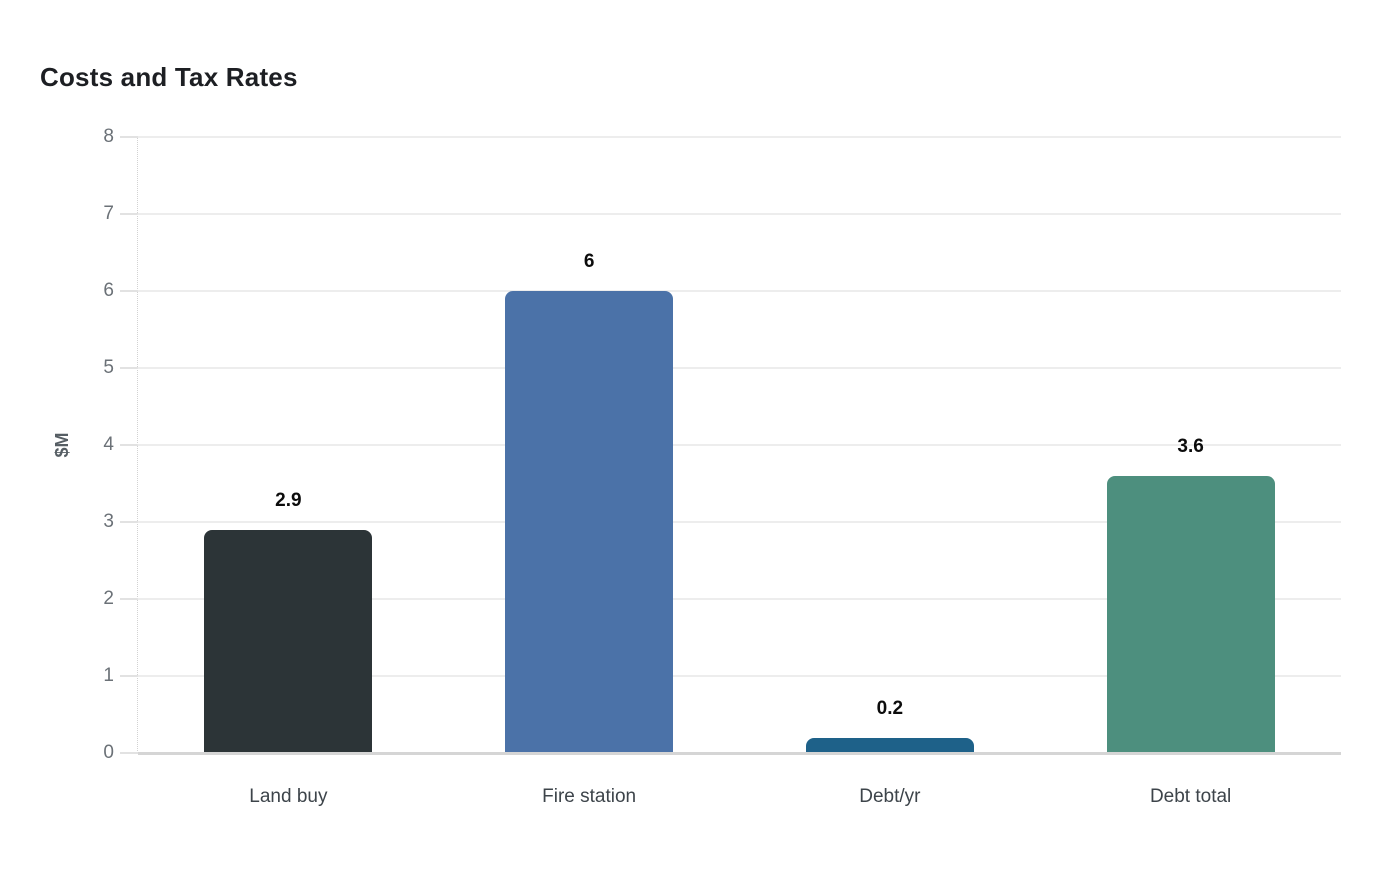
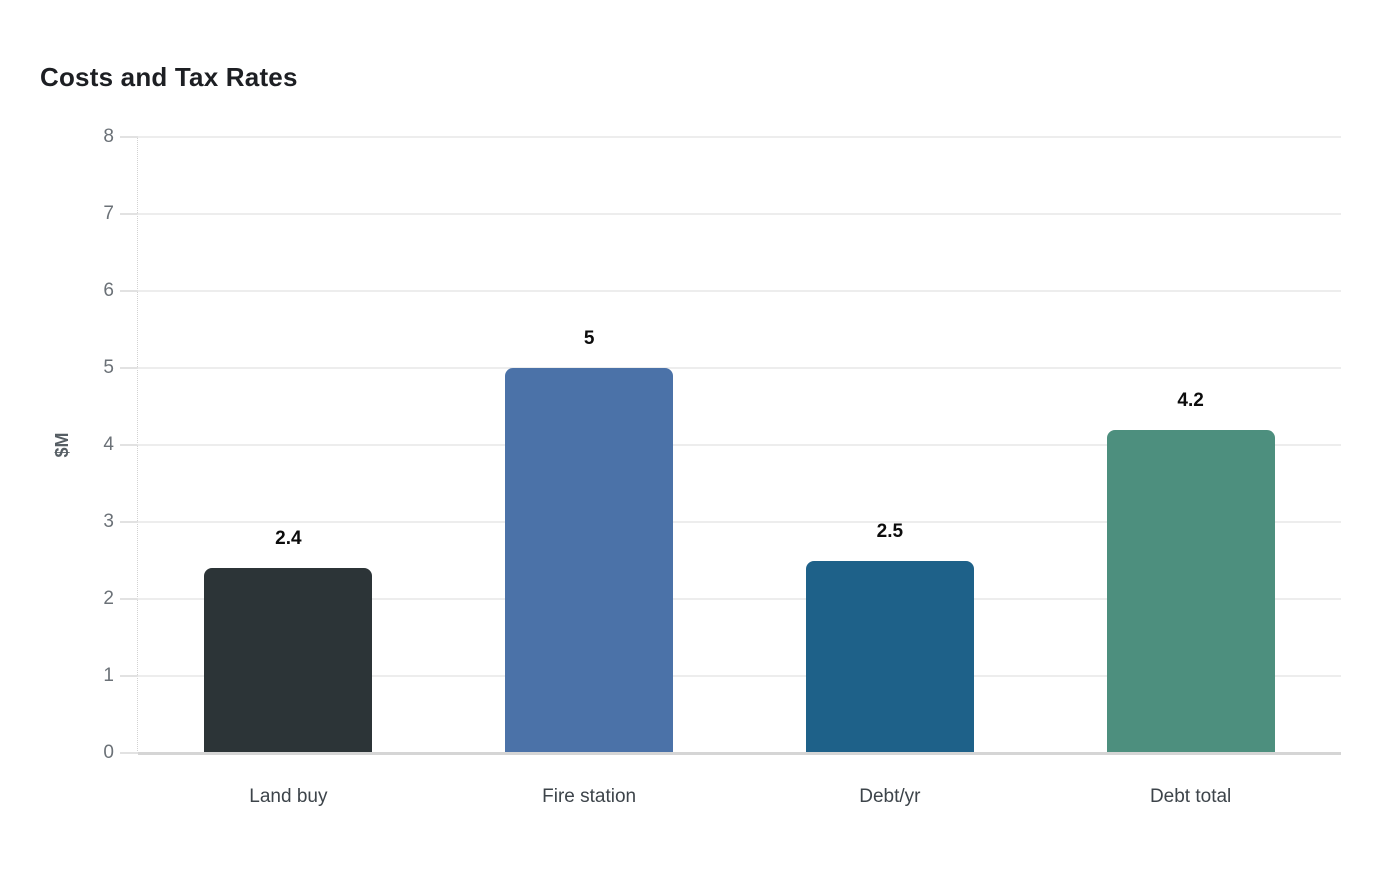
Land buy: 2.9 -> 2.4
Fire station: 6 -> 5
Debt/yr: 0.2 -> 2.5
Debt total: 3.6 -> 4.2
